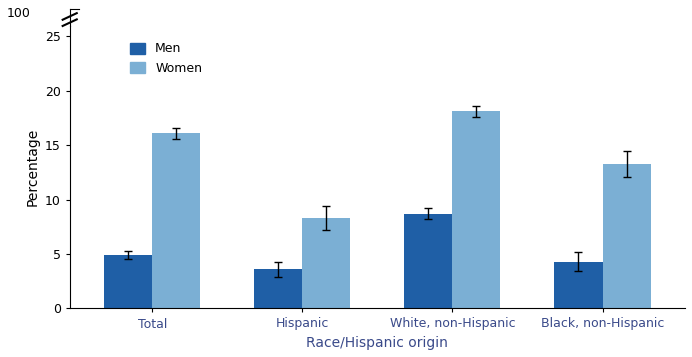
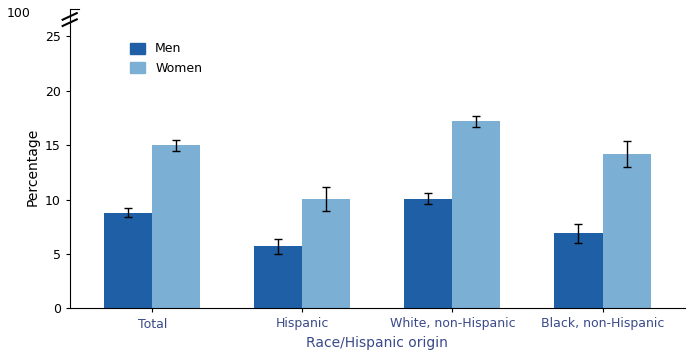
Men/Total: 4.9 -> 8.8
Women/Total: 16.1 -> 15.0
Men/Hispanic: 3.6 -> 5.7
Women/Hispanic: 8.3 -> 10.1
Men/White, non-Hispanic: 8.7 -> 10.1
Women/White, non-Hispanic: 18.1 -> 17.2
Men/Black, non-Hispanic: 4.3 -> 6.9
Women/Black, non-Hispanic: 13.3 -> 14.2
